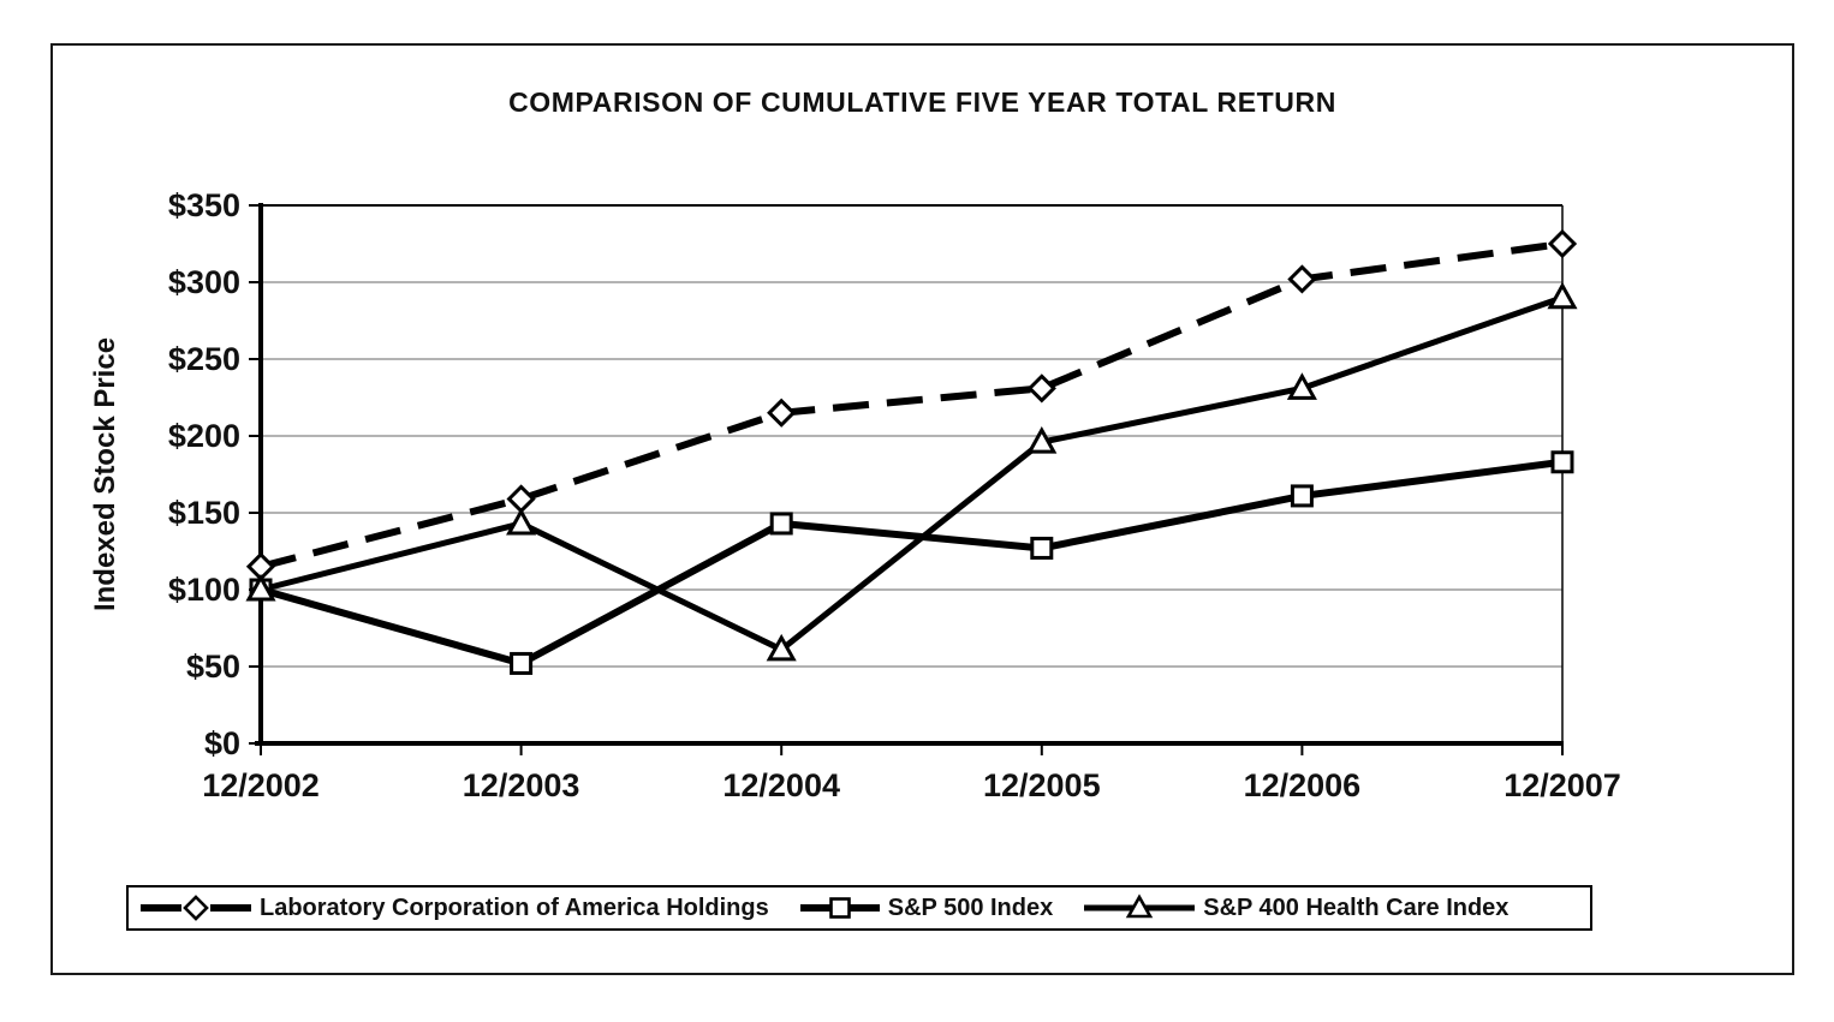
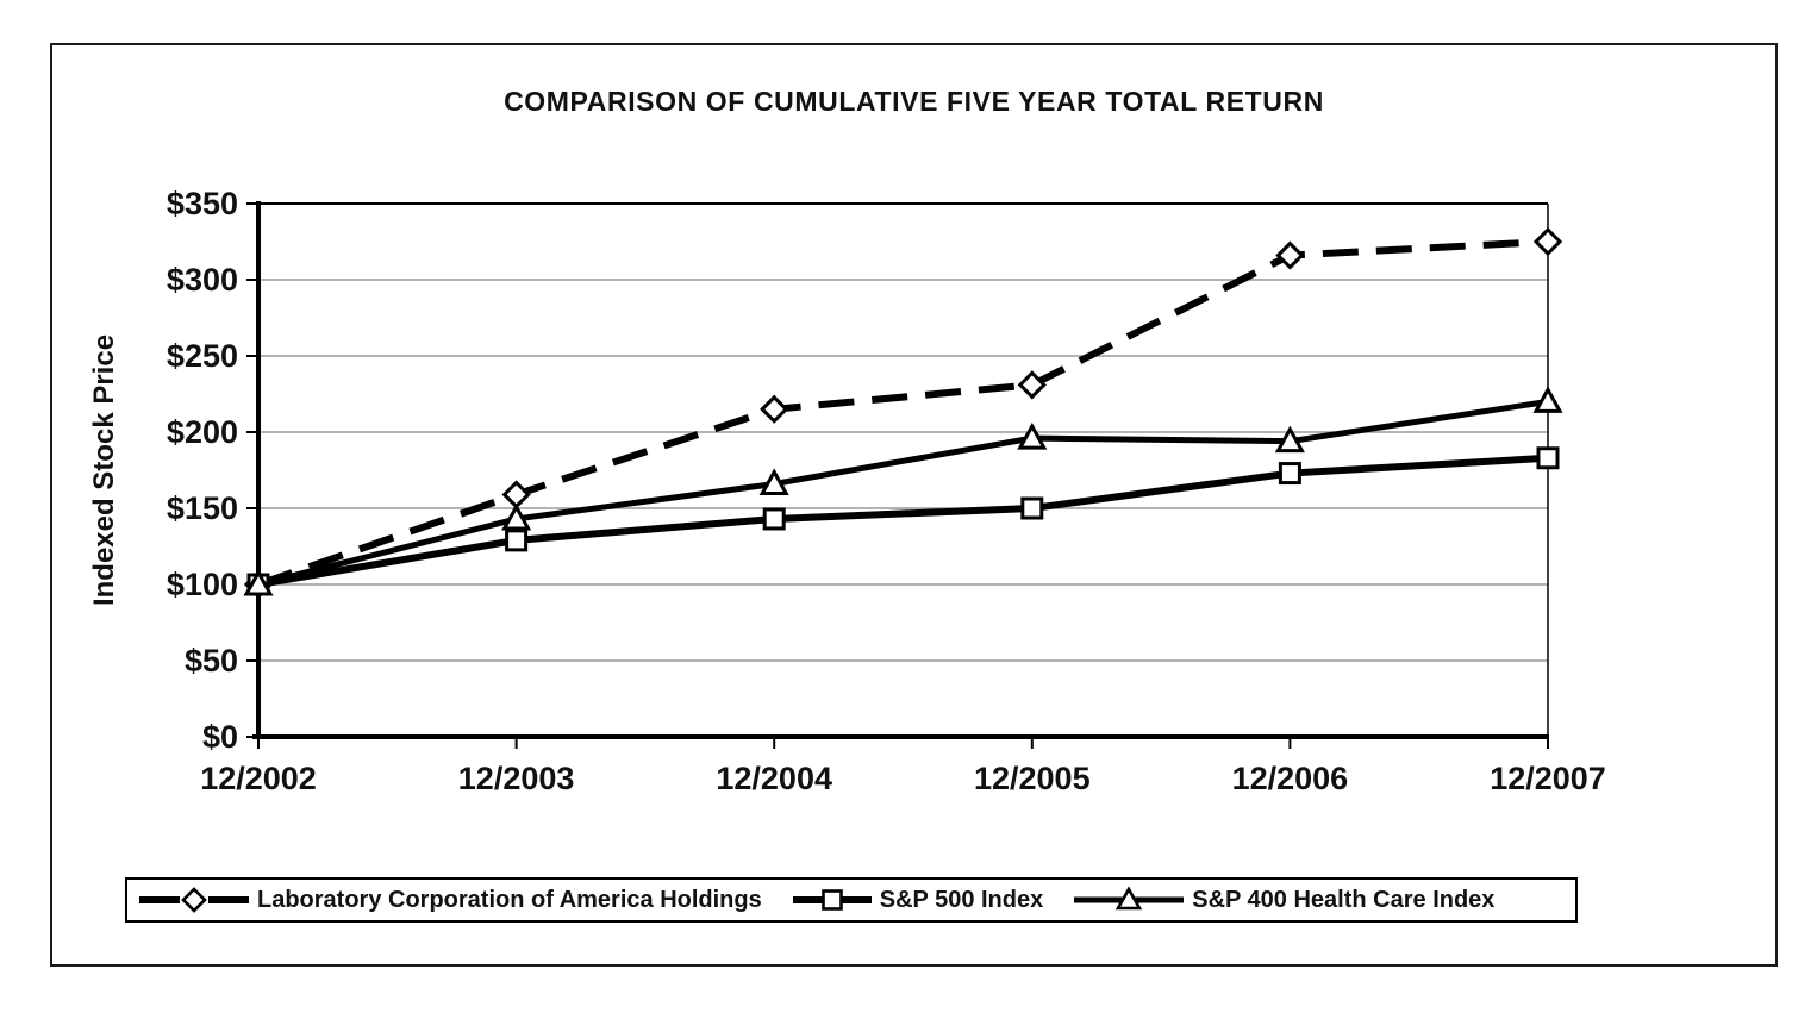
Laboratory Corporation of America Holdings/12/2002: $115 -> $100
S&P 500 Index/12/2003: $52 -> $129
S&P 400 Health Care Index/12/2004: $61 -> $166
S&P 500 Index/12/2005: $127 -> $150
Laboratory Corporation of America Holdings/12/2006: $302 -> $316
S&P 500 Index/12/2006: $161 -> $173
S&P 400 Health Care Index/12/2006: $231 -> $194
S&P 400 Health Care Index/12/2007: $290 -> $220
